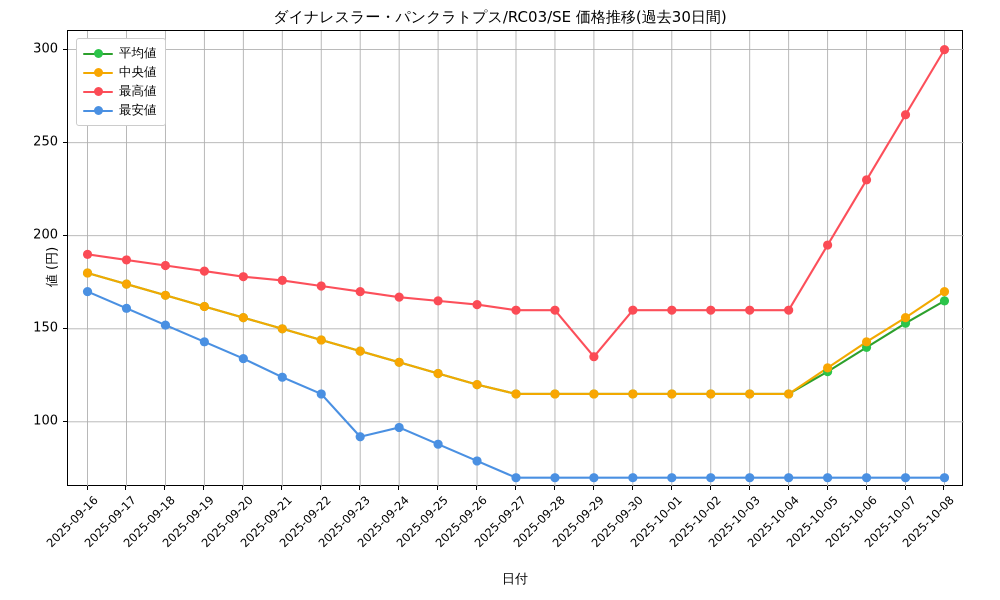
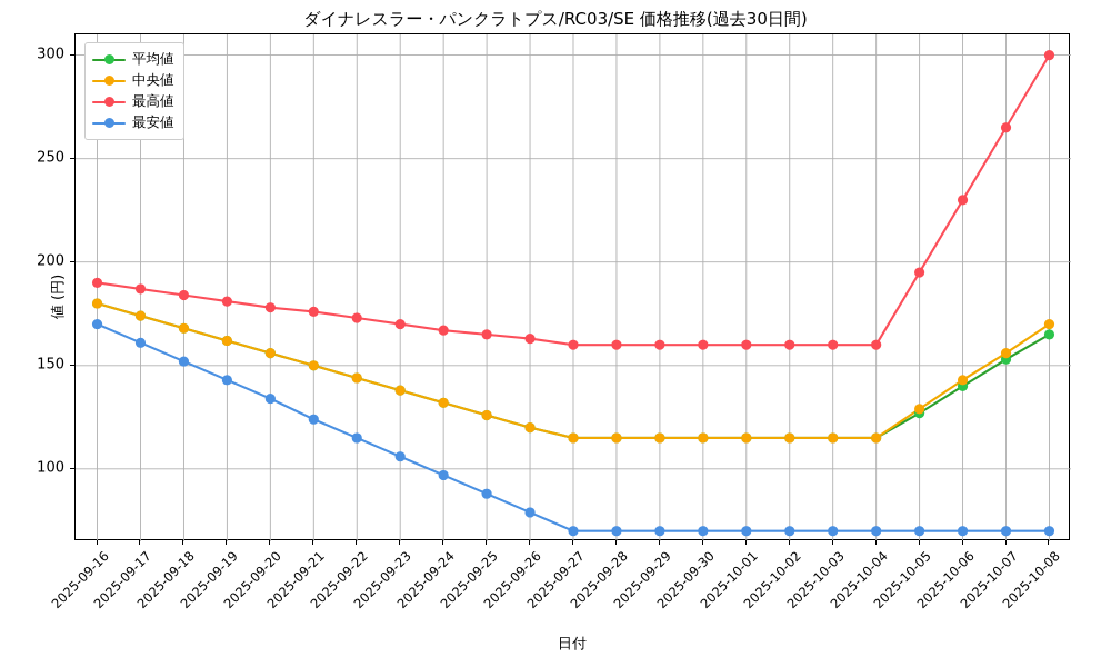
最安値/2025-09-23: 92 -> 106
最高値/2025-09-29: 135 -> 160
